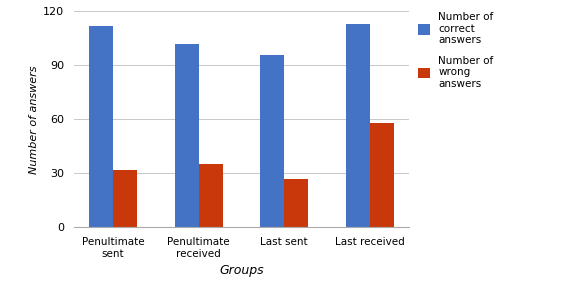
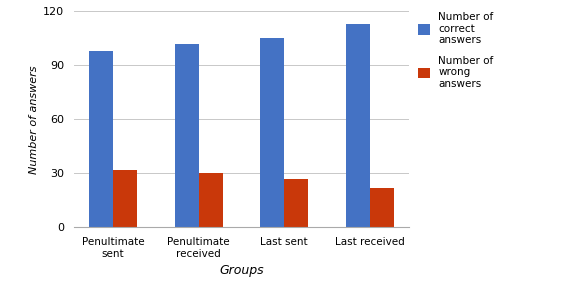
Number of correct answers/Penultimate sent: 112 -> 98
Number of wrong answers/Penultimate received: 35 -> 30
Number of correct answers/Last sent: 96 -> 105
Number of wrong answers/Last received: 58 -> 22
